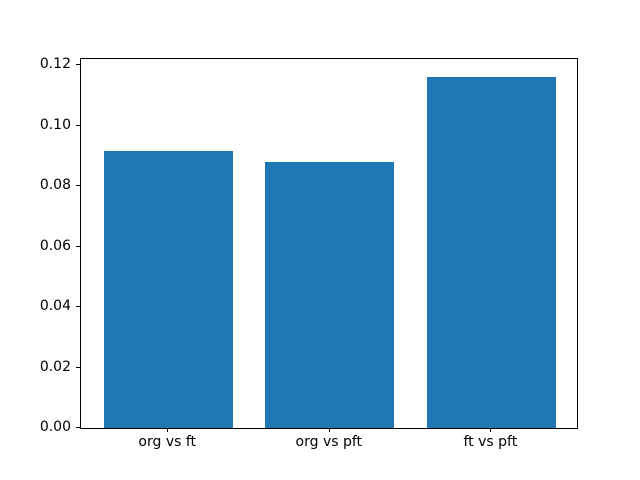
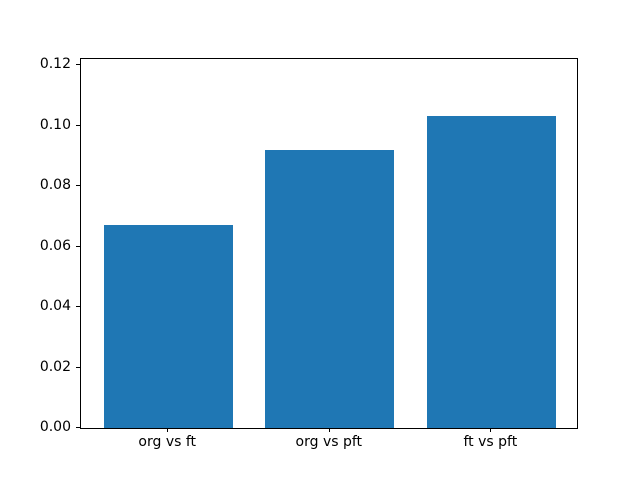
org vs ft: 0.091 -> 0.067
org vs pft: 0.088 -> 0.092
ft vs pft: 0.116 -> 0.103
